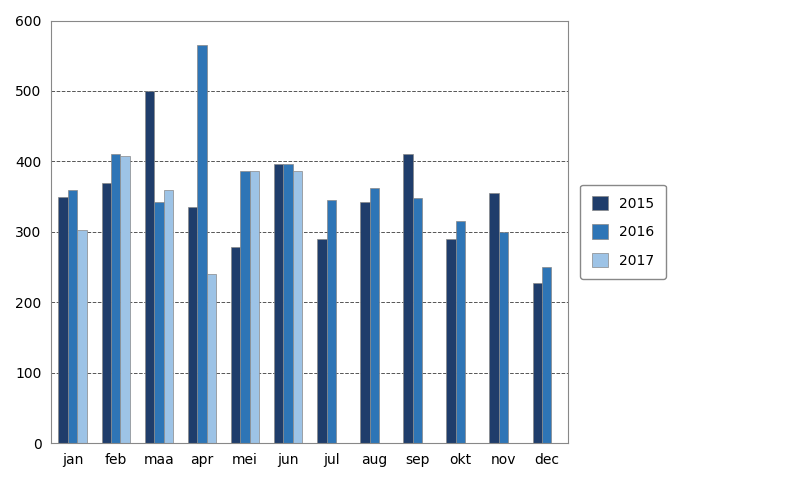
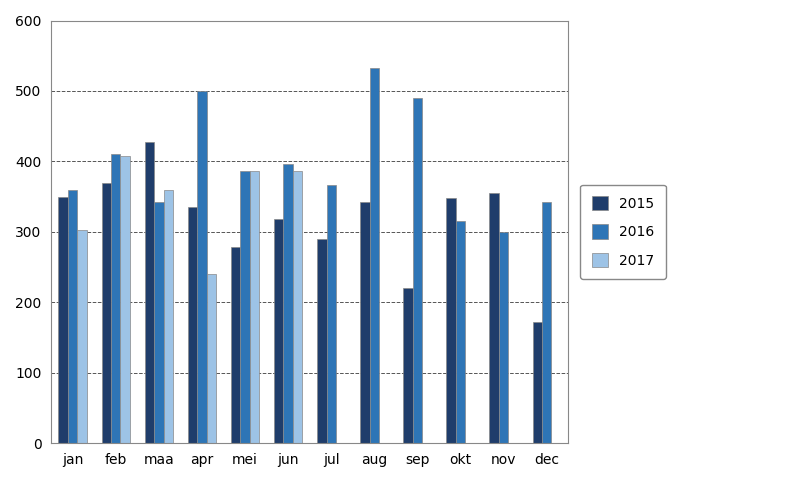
2015/maa: 500 -> 428
2016/apr: 565 -> 500
2015/jun: 397 -> 318
2016/jul: 345 -> 366
2016/aug: 362 -> 532
2015/sep: 410 -> 220
2016/sep: 348 -> 490
2015/okt: 290 -> 348
2015/dec: 228 -> 172
2016/dec: 250 -> 342
